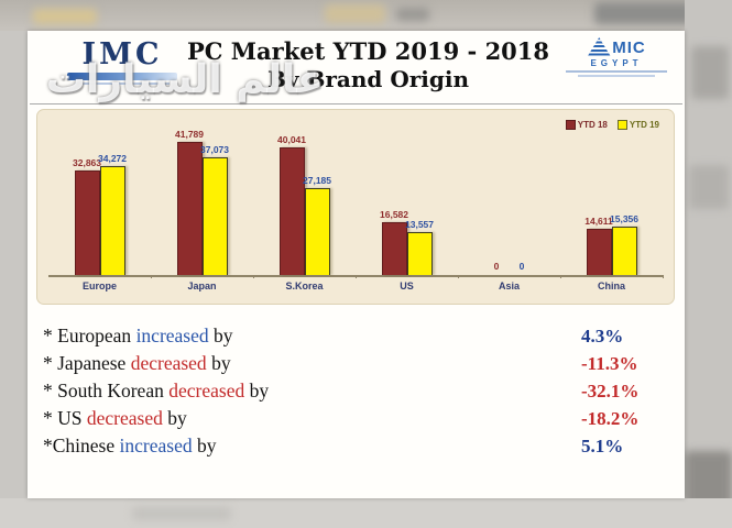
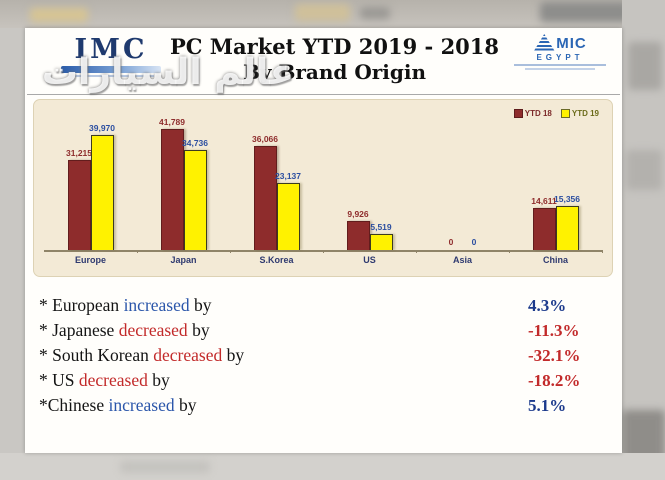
YTD 18/Europe: 32,863 -> 31,215
YTD 19/Europe: 34,272 -> 39,970
YTD 19/Japan: 37,073 -> 34,736
YTD 18/S.Korea: 40,041 -> 36,066
YTD 19/S.Korea: 27,185 -> 23,137
YTD 18/US: 16,582 -> 9,926
YTD 19/US: 13,557 -> 5,519
